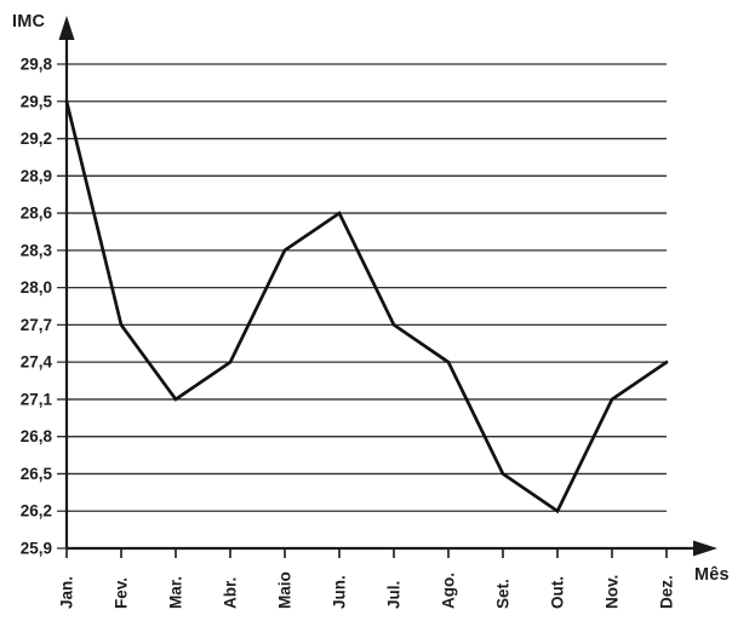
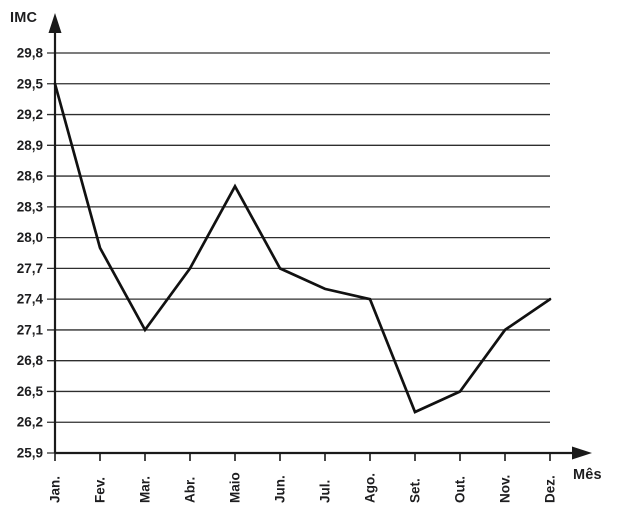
Fev.: 27,7 -> 27,9
Abr.: 27,4 -> 27,7
Maio: 28,3 -> 28,5
Jun.: 28,6 -> 27,7
Jul.: 27,7 -> 27,5
Set.: 26,5 -> 26,3
Out.: 26,2 -> 26,5
